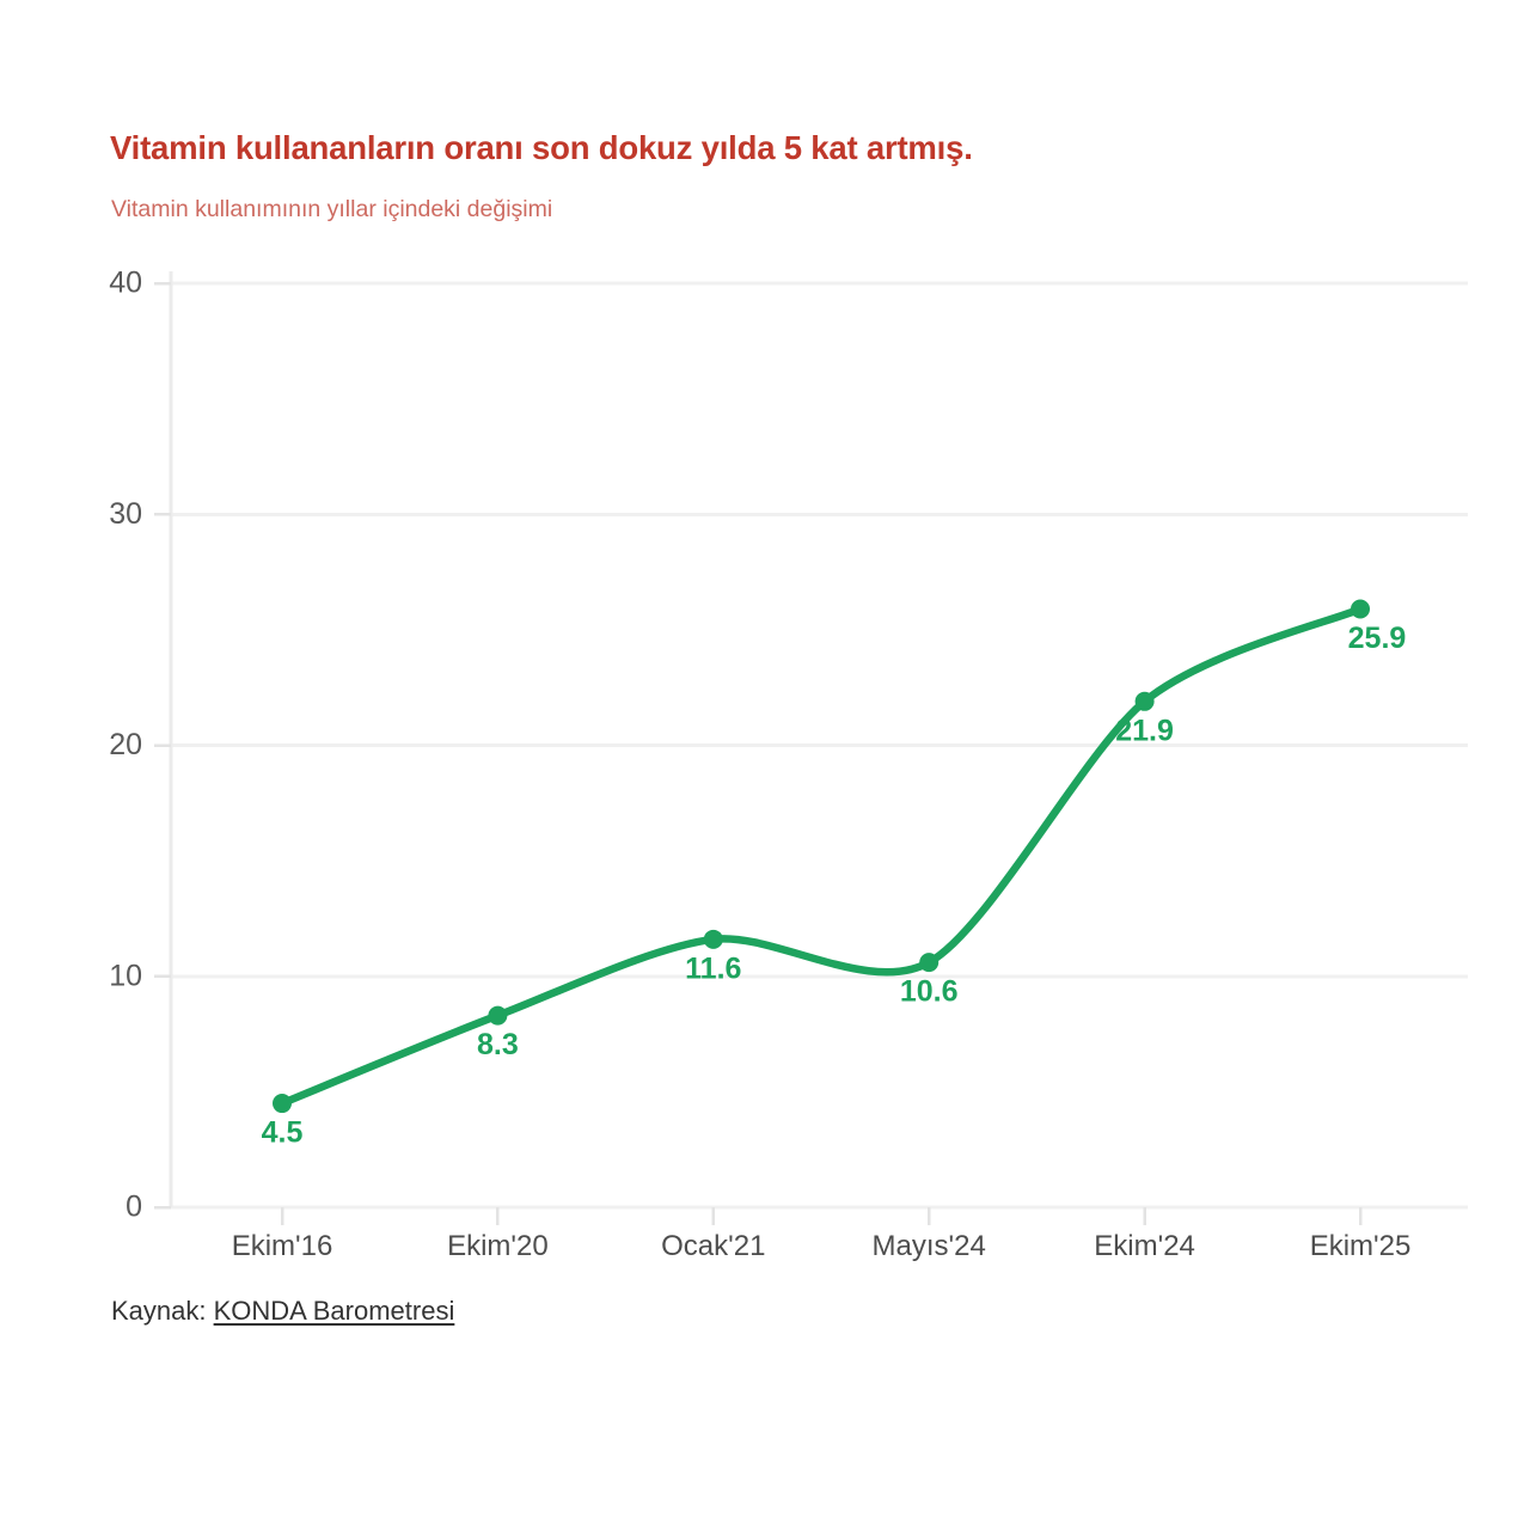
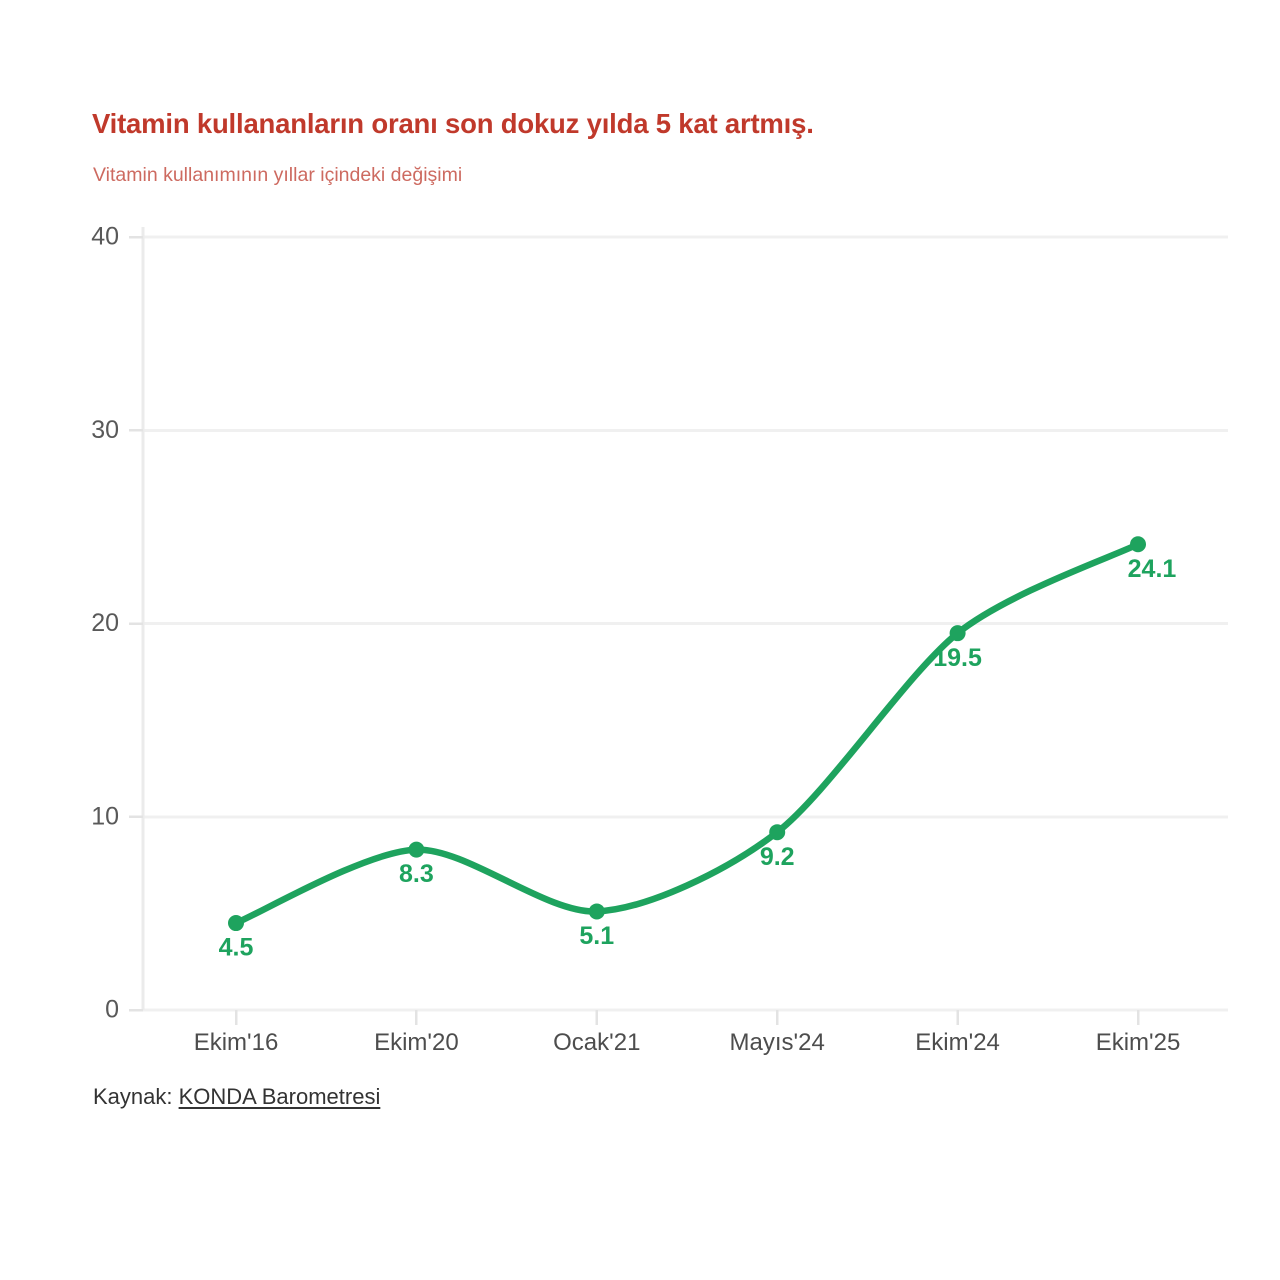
Ocak'21: 11.6 -> 5.1
Mayıs'24: 10.6 -> 9.2
Ekim'24: 21.9 -> 19.5
Ekim'25: 25.9 -> 24.1
